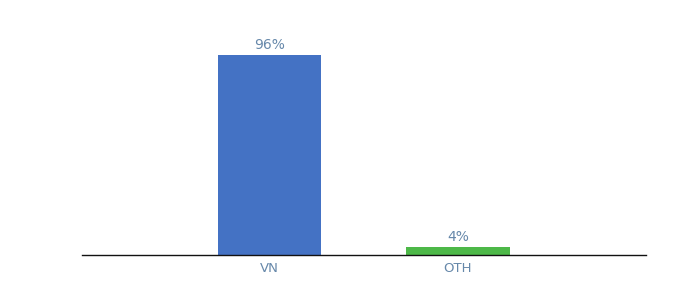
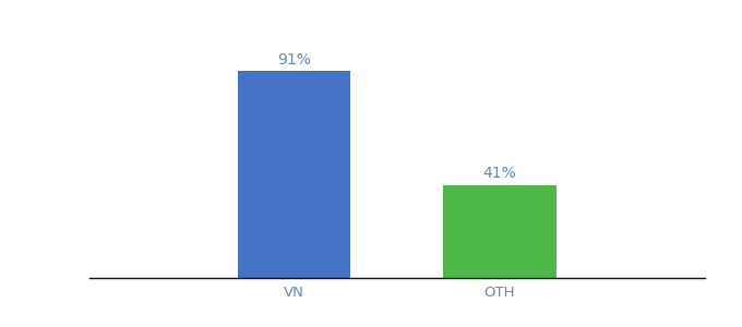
VN: 96% -> 91%
OTH: 4% -> 41%
